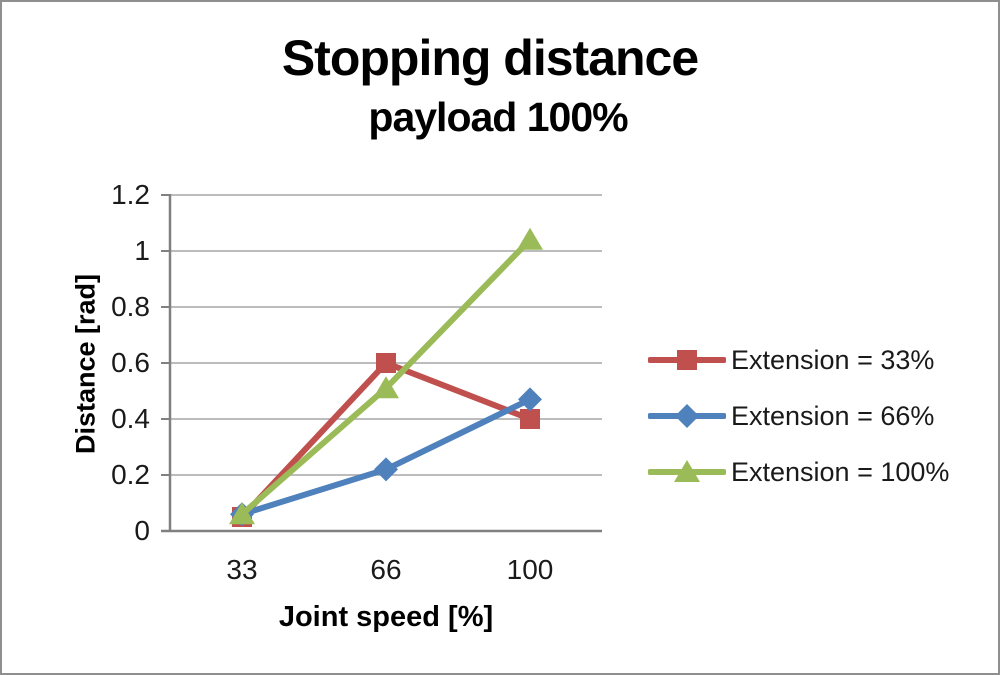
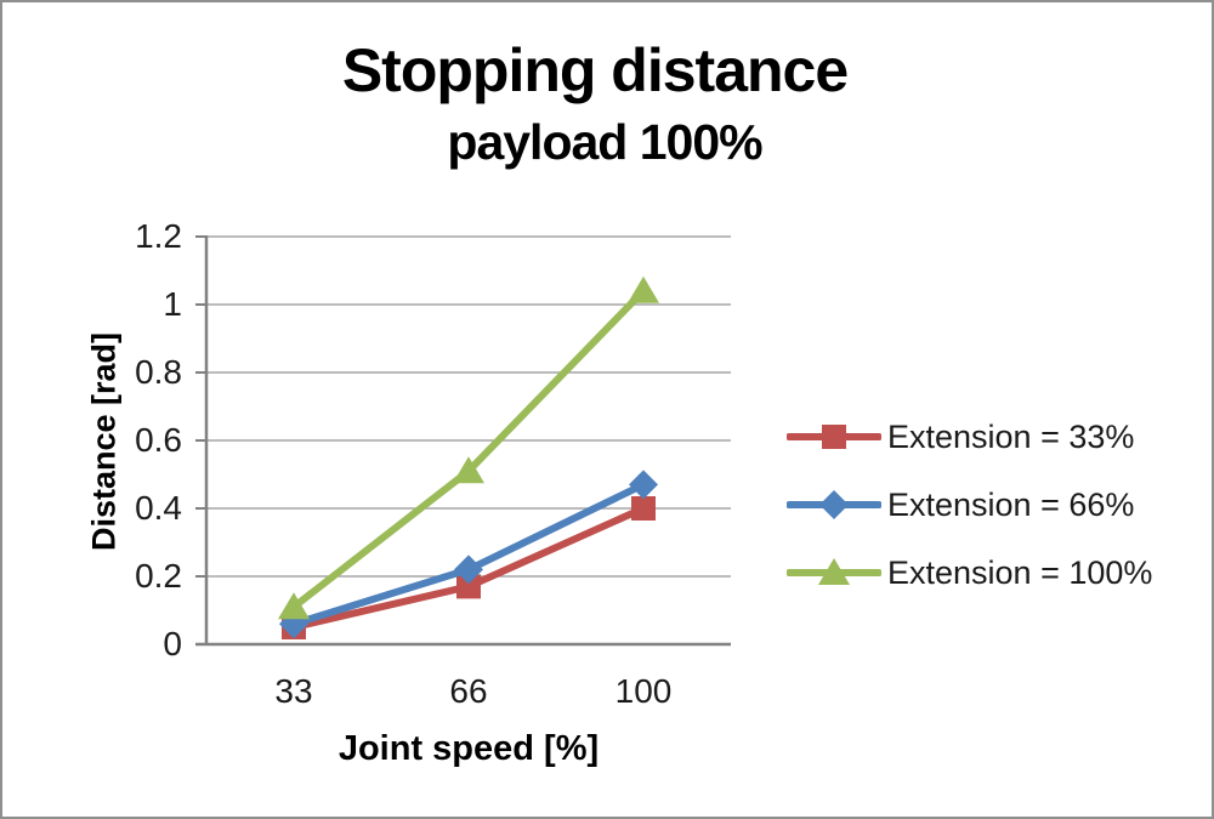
Extension = 100%/33: 0.06 -> 0.11
Extension = 33%/66: 0.60 -> 0.17
